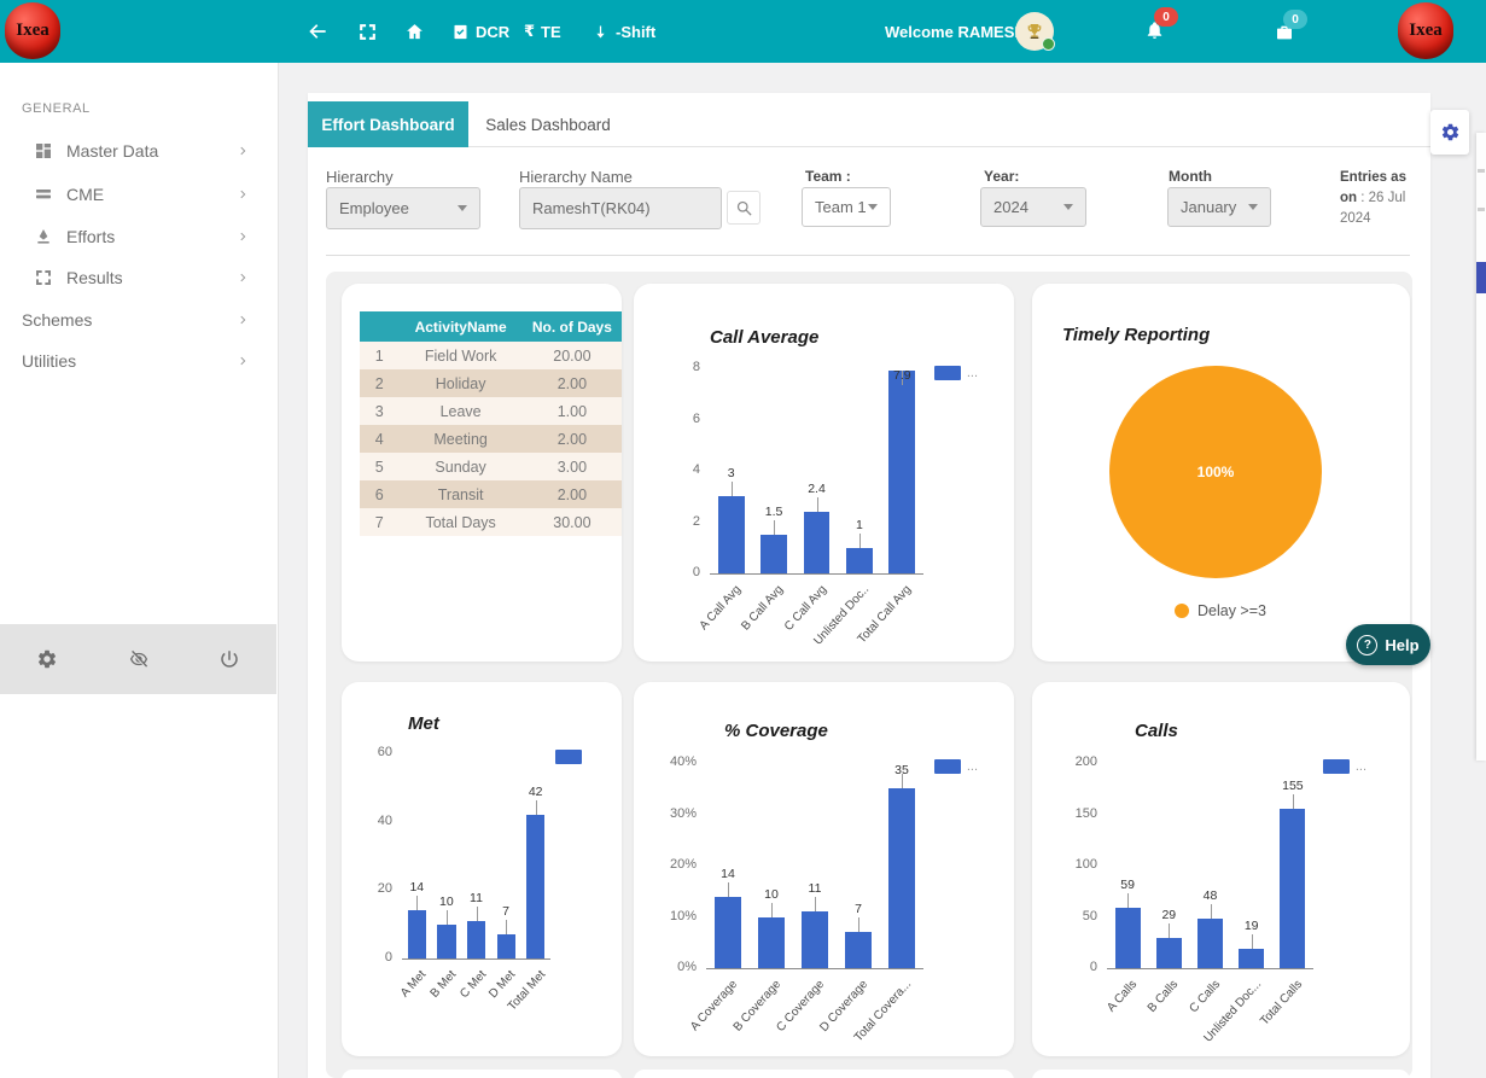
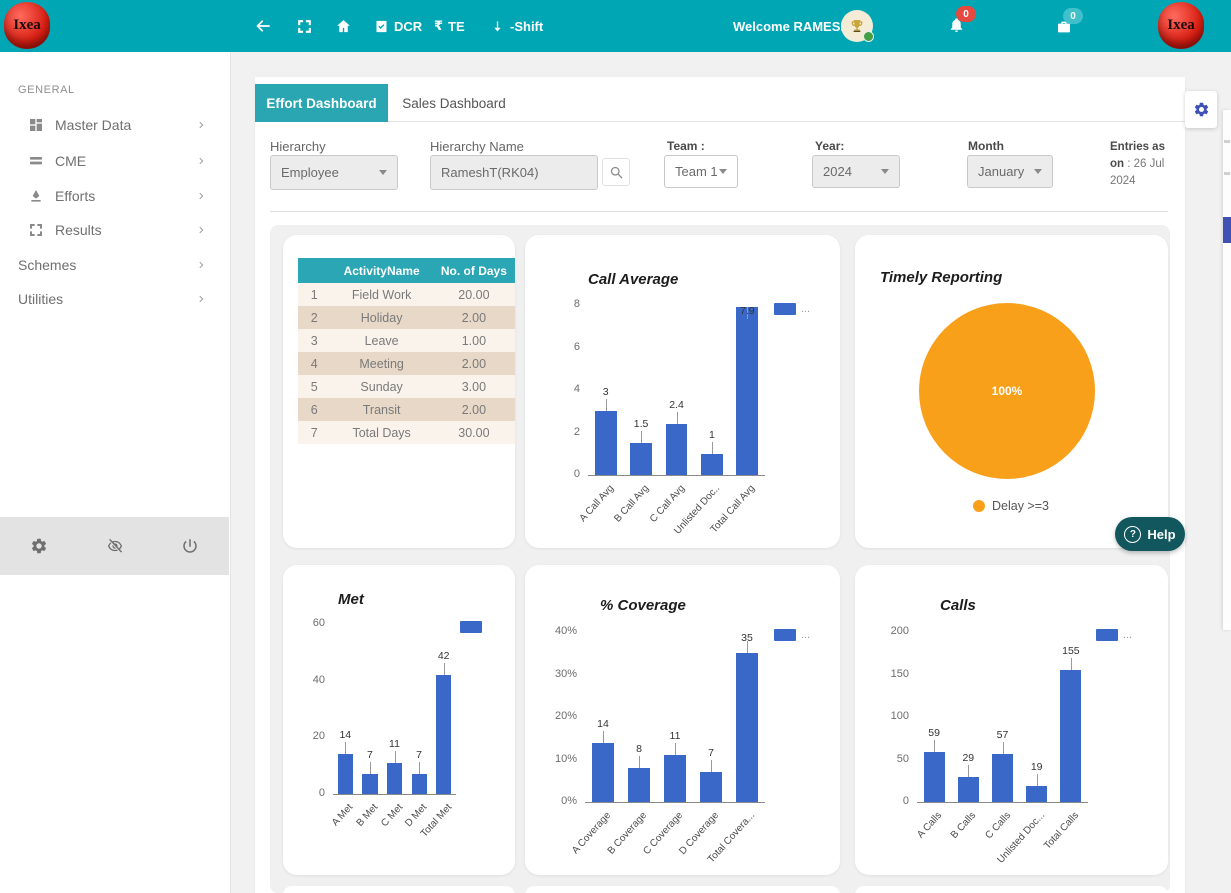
Met/B Met: 10 -> 7
% Coverage/B Coverage: 10 -> 8
Calls/C Calls: 48 -> 57
